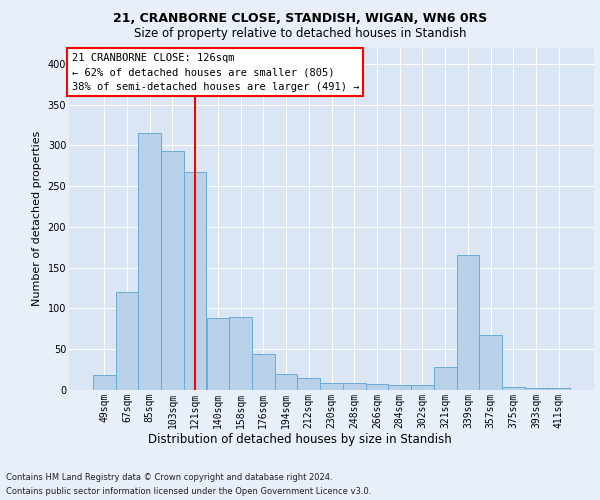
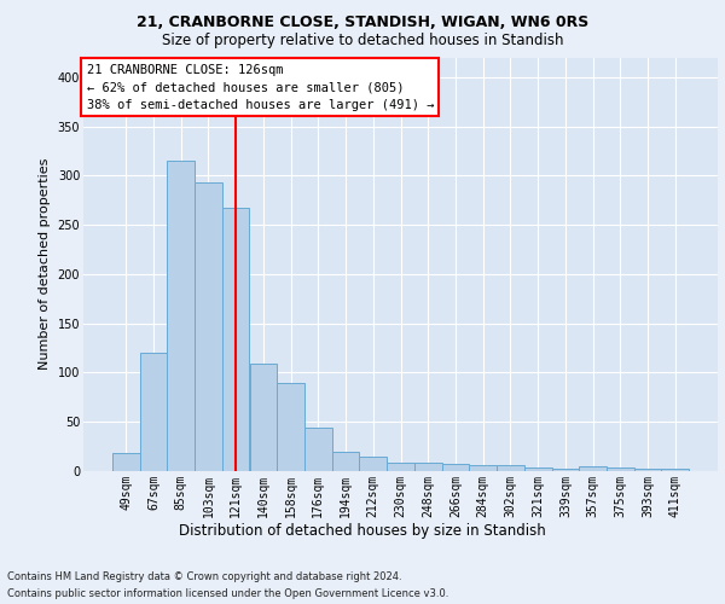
140sqm: 88 -> 109
321sqm: 28 -> 4
339sqm: 166 -> 2
357sqm: 68 -> 5
